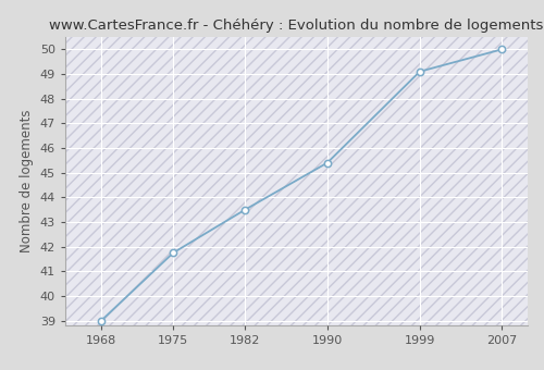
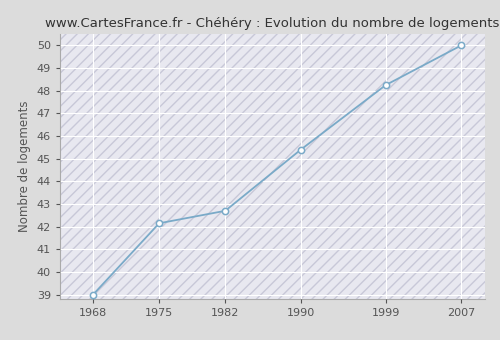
1975: 41.75 -> 42.15
1982: 43.50 -> 42.70
1999: 49.10 -> 48.25
